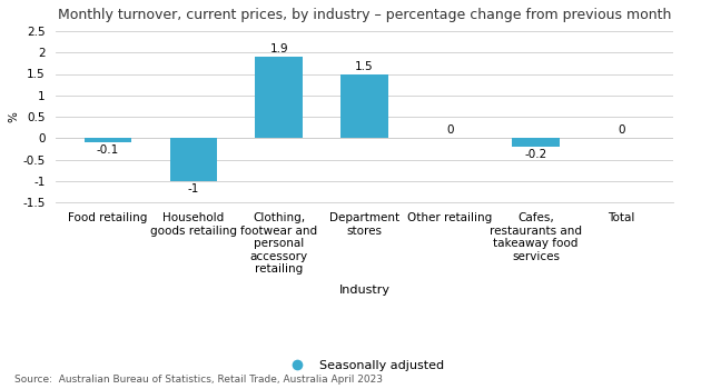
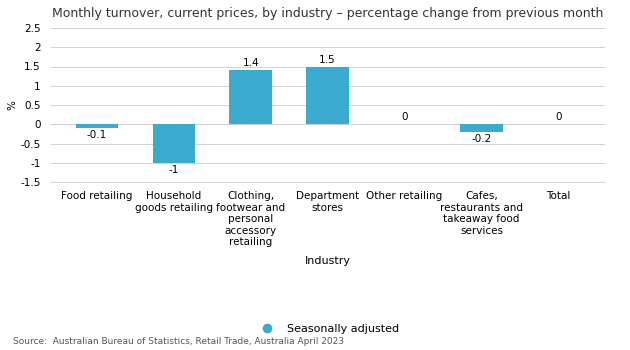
Clothing, footwear and personal accessory retailing: 1.9 -> 1.4
